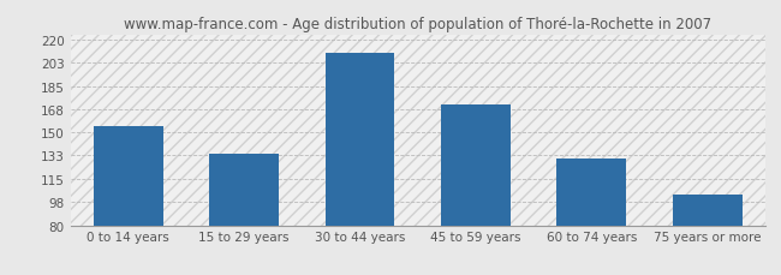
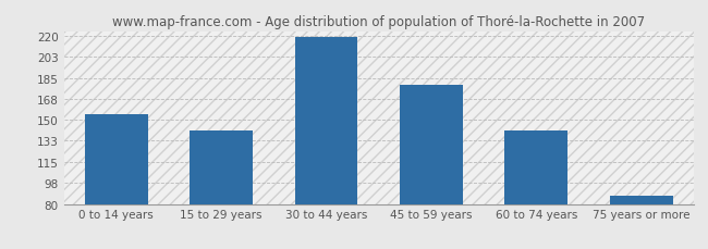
15 to 29 years: 134 -> 141
30 to 44 years: 210 -> 219
45 to 59 years: 171 -> 179
60 to 74 years: 130 -> 141
75 years or more: 103 -> 87
